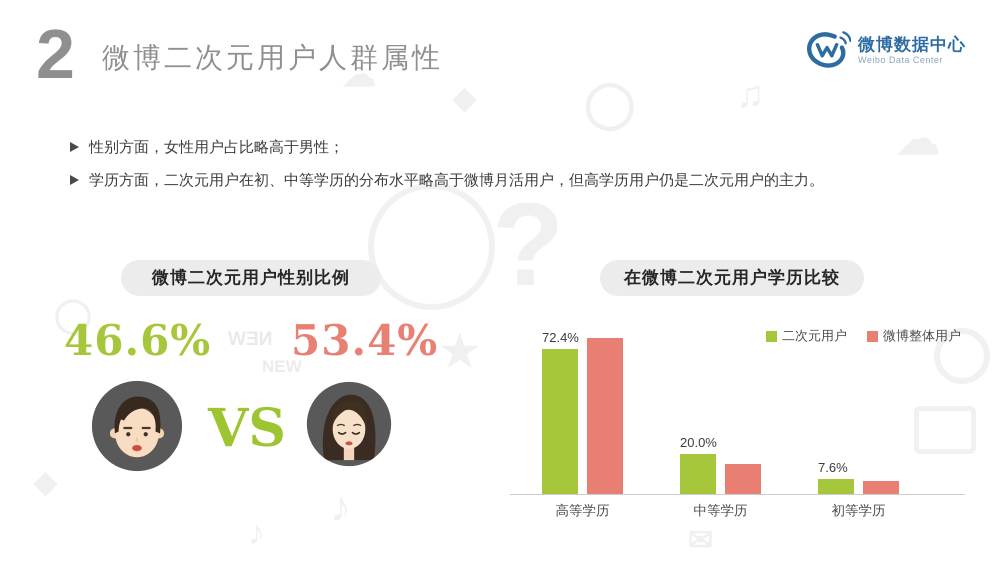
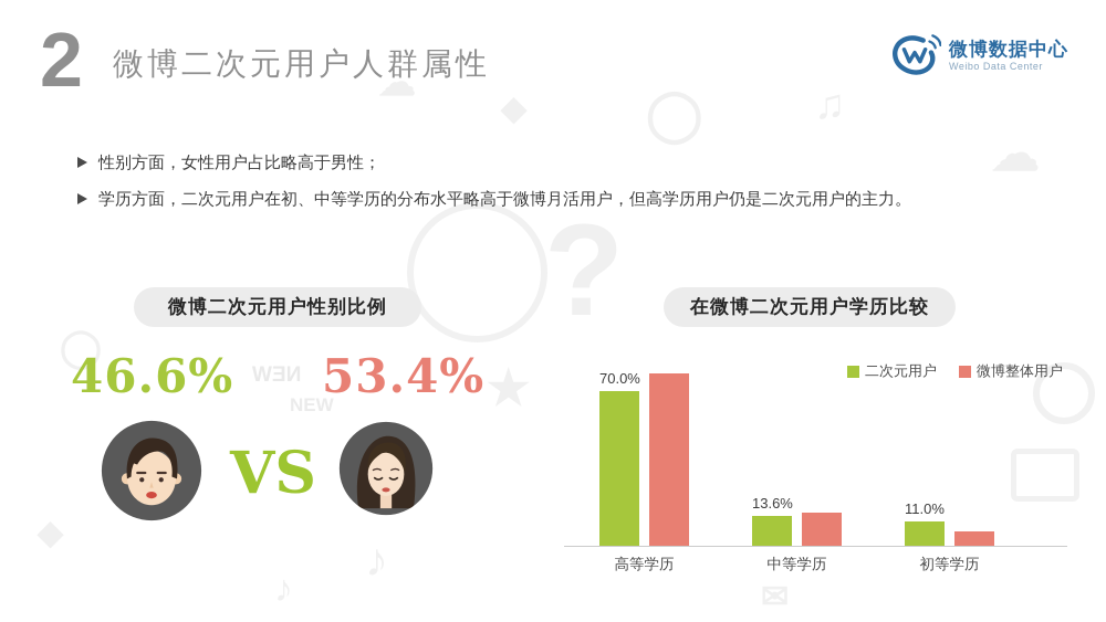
在微博二次元用户学历比较/二次元用户/高等学历: 72.4% -> 70.0%
在微博二次元用户学历比较/二次元用户/中等学历: 20.0% -> 13.6%
在微博二次元用户学历比较/二次元用户/初等学历: 7.6% -> 11.0%
